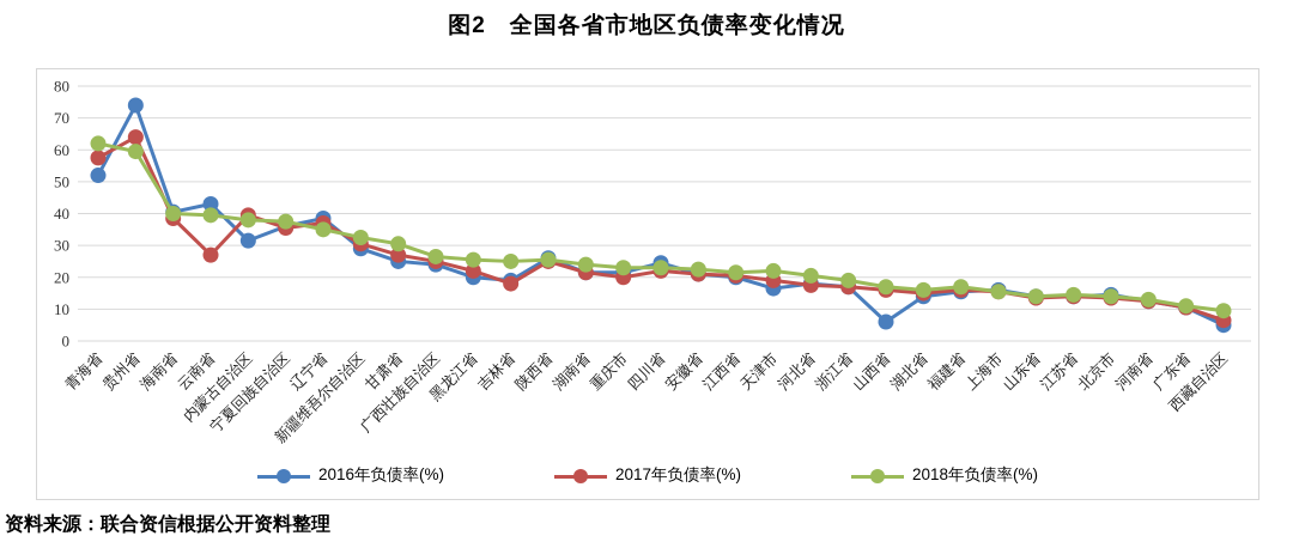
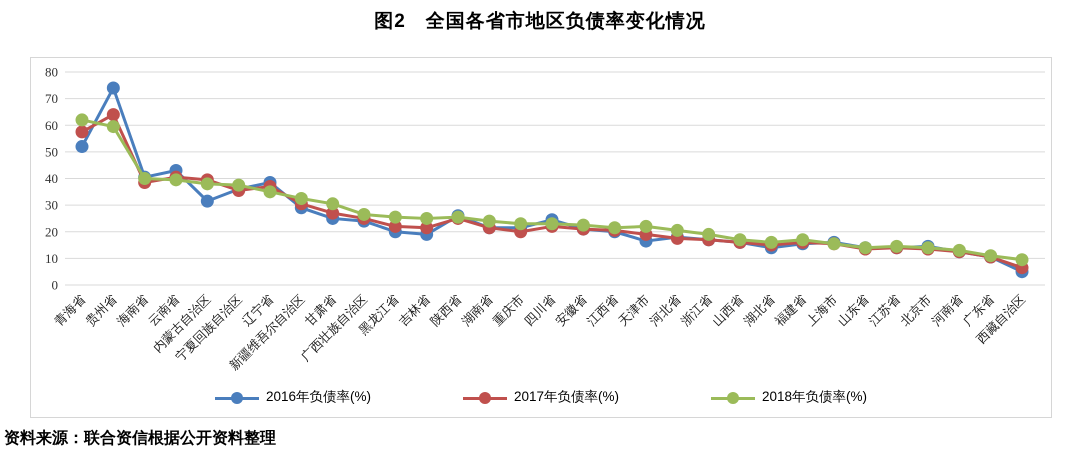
2017年负债率(%)/云南省: 27 -> 40
2017年负债率(%)/吉林省: 18 -> 22
2016年负债率(%)/山西省: 6 -> 16
